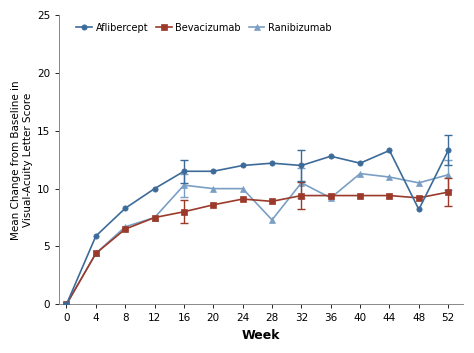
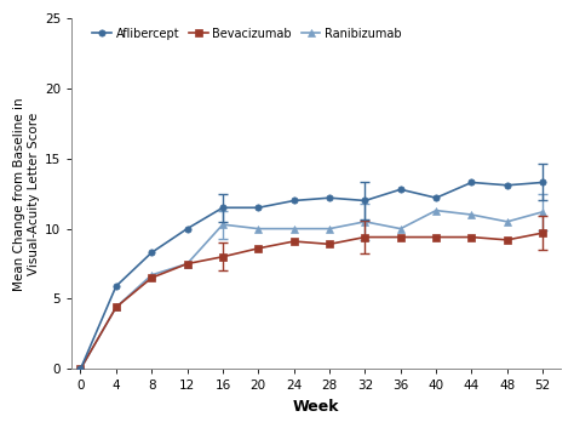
Ranibizumab/28: 7.3 -> 10.0
Ranibizumab/36: 9.2 -> 10.0
Aflibercept/48: 8.2 -> 13.1
